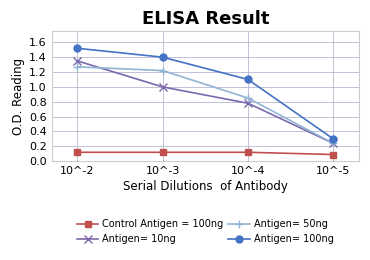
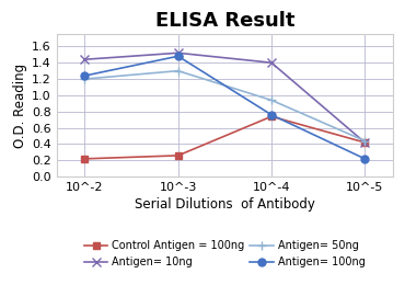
Control Antigen = 100ng/10^-2: 0.12 -> 0.22
Antigen= 10ng/10^-2: 1.35 -> 1.44
Antigen= 50ng/10^-2: 1.27 -> 1.20
Antigen= 100ng/10^-2: 1.52 -> 1.24
Control Antigen = 100ng/10^-3: 0.12 -> 0.26
Antigen= 10ng/10^-3: 1.00 -> 1.52
Antigen= 50ng/10^-3: 1.22 -> 1.30
Antigen= 100ng/10^-3: 1.40 -> 1.48
Control Antigen = 100ng/10^-4: 0.12 -> 0.74
Antigen= 10ng/10^-4: 0.78 -> 1.40
Antigen= 50ng/10^-4: 0.85 -> 0.94
Antigen= 100ng/10^-4: 1.10 -> 0.76
Control Antigen = 100ng/10^-5: 0.09 -> 0.42
Antigen= 10ng/10^-5: 0.24 -> 0.42
Antigen= 50ng/10^-5: 0.24 -> 0.44
Antigen= 100ng/10^-5: 0.30 -> 0.22
